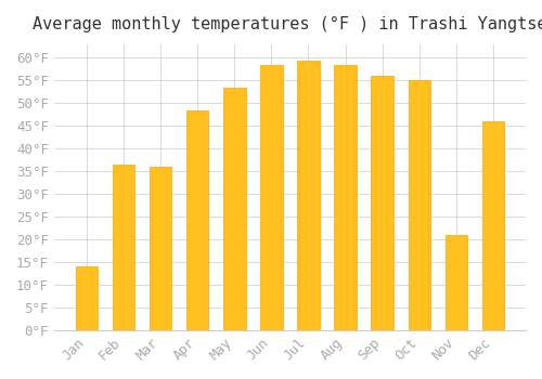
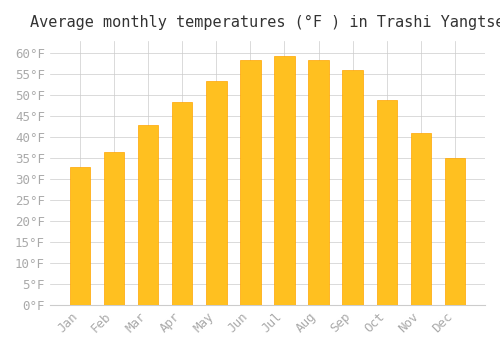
Jan: 14.0°F -> 33.0°F
Mar: 36.0°F -> 43.0°F
Oct: 55.0°F -> 49.0°F
Nov: 21.0°F -> 41.0°F
Dec: 46.0°F -> 35.0°F
